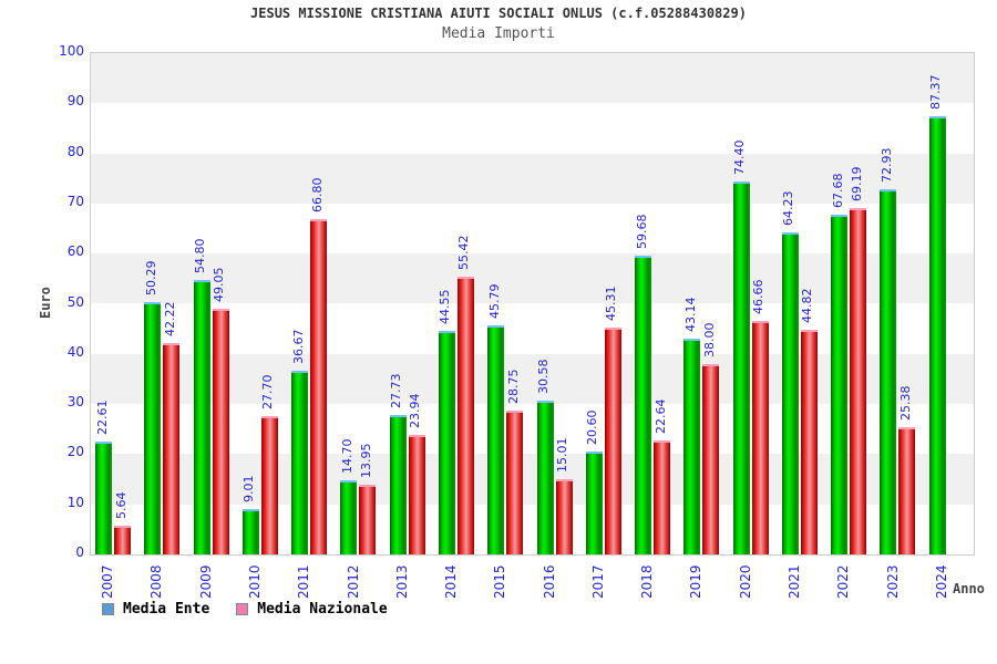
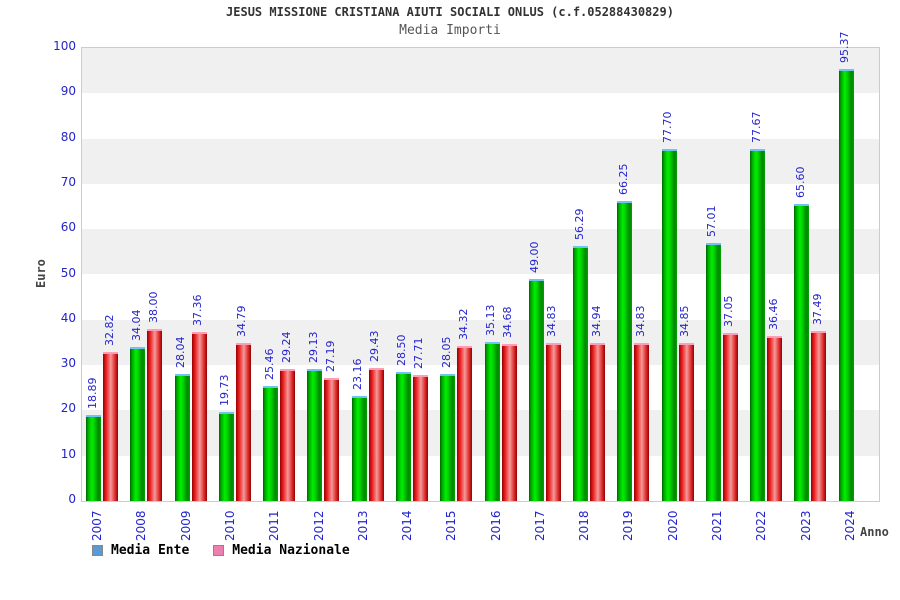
Media Ente/2007: 22.61 -> 18.89
Media Nazionale/2007: 5.64 -> 32.82
Media Ente/2008: 50.29 -> 34.04
Media Nazionale/2008: 42.22 -> 38.00
Media Ente/2009: 54.80 -> 28.04
Media Nazionale/2009: 49.05 -> 37.36
Media Ente/2010: 9.01 -> 19.73
Media Nazionale/2010: 27.70 -> 34.79
Media Ente/2011: 36.67 -> 25.46
Media Nazionale/2011: 66.80 -> 29.24
Media Ente/2012: 14.70 -> 29.13
Media Nazionale/2012: 13.95 -> 27.19
Media Ente/2013: 27.73 -> 23.16
Media Nazionale/2013: 23.94 -> 29.43
Media Ente/2014: 44.55 -> 28.50
Media Nazionale/2014: 55.42 -> 27.71
Media Ente/2015: 45.79 -> 28.05
Media Nazionale/2015: 28.75 -> 34.32
Media Ente/2016: 30.58 -> 35.13
Media Nazionale/2016: 15.01 -> 34.68
Media Ente/2017: 20.60 -> 49.00
Media Nazionale/2017: 45.31 -> 34.83
Media Ente/2018: 59.68 -> 56.29
Media Nazionale/2018: 22.64 -> 34.94
Media Ente/2019: 43.14 -> 66.25
Media Nazionale/2019: 38.00 -> 34.83
Media Ente/2020: 74.40 -> 77.70
Media Nazionale/2020: 46.66 -> 34.85
Media Ente/2021: 64.23 -> 57.01
Media Nazionale/2021: 44.82 -> 37.05
Media Ente/2022: 67.68 -> 77.67
Media Nazionale/2022: 69.19 -> 36.46
Media Ente/2023: 72.93 -> 65.60
Media Nazionale/2023: 25.38 -> 37.49
Media Ente/2024: 87.37 -> 95.37
